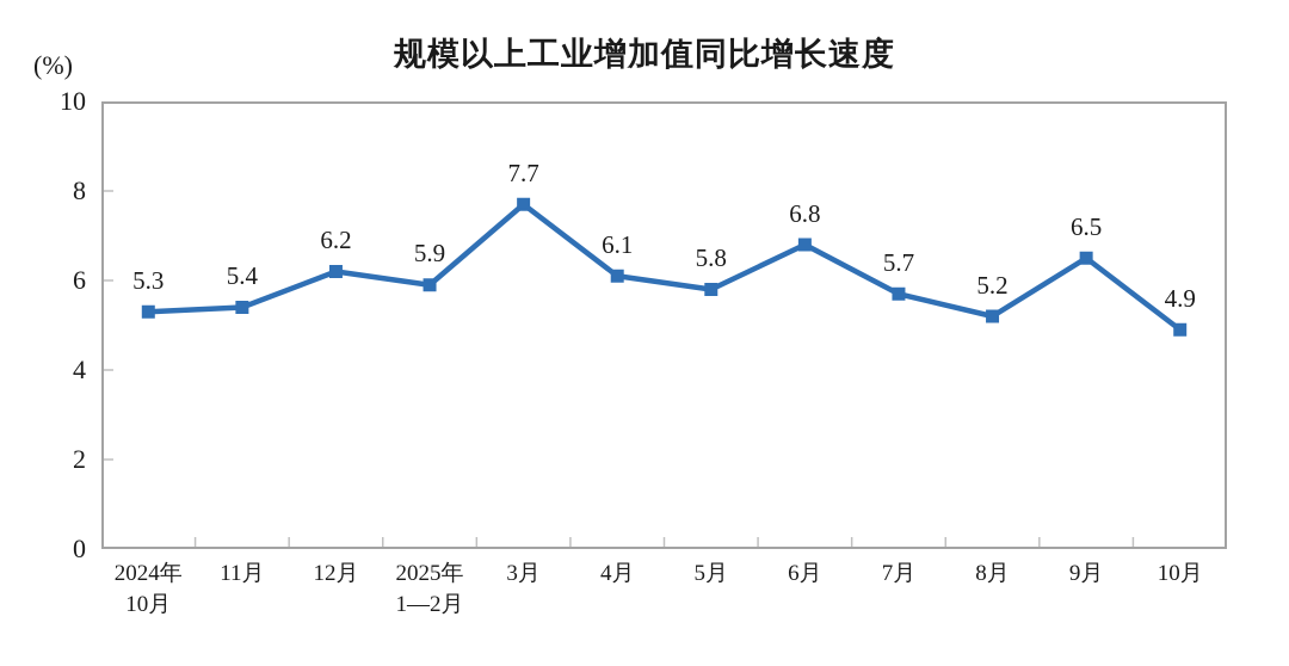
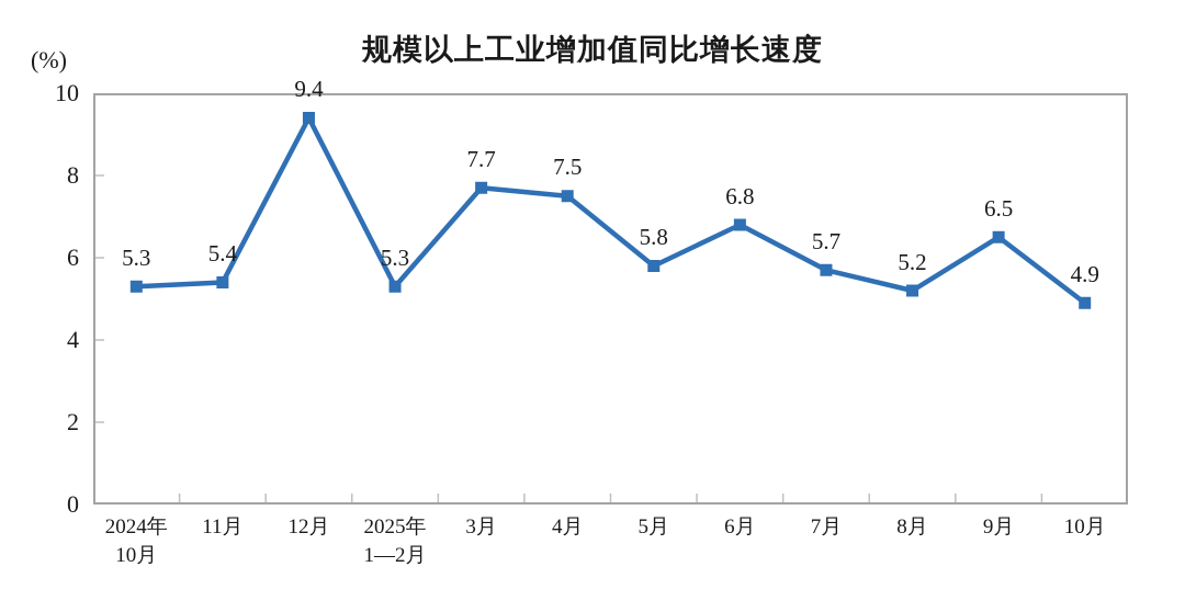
12月: 6.2 -> 9.4
2025年 1—2月: 5.9 -> 5.3
4月: 6.1 -> 7.5
